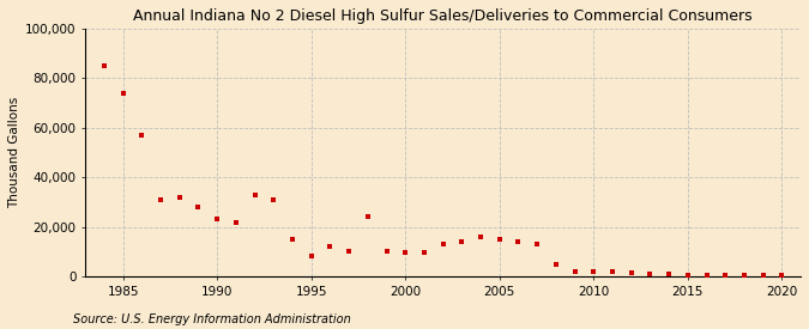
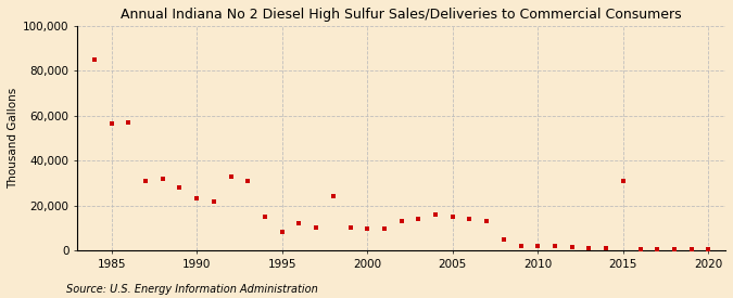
1985: 74,000 -> 56,500
2015: 500 -> 31,000
